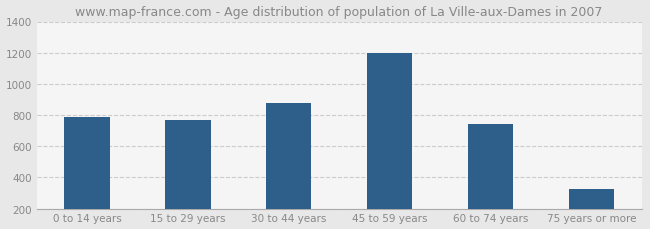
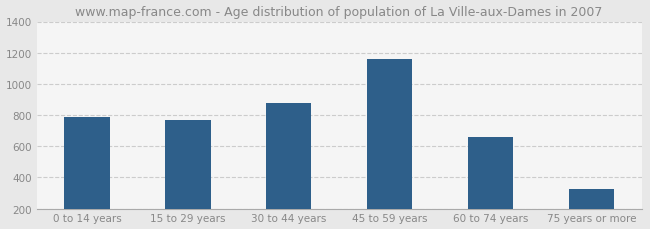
45 to 59 years: 1200 -> 1160
60 to 74 years: 740 -> 660
